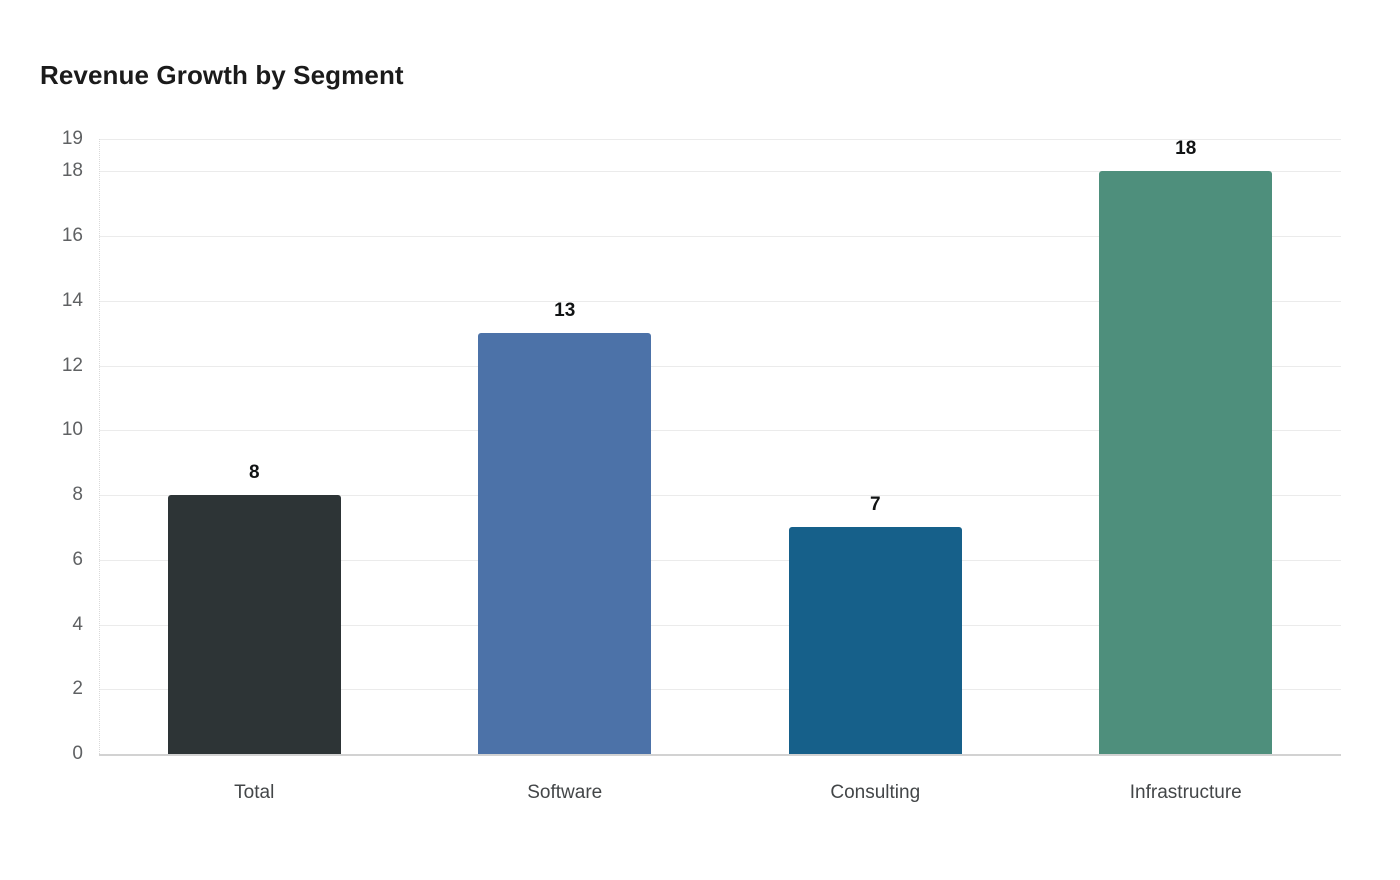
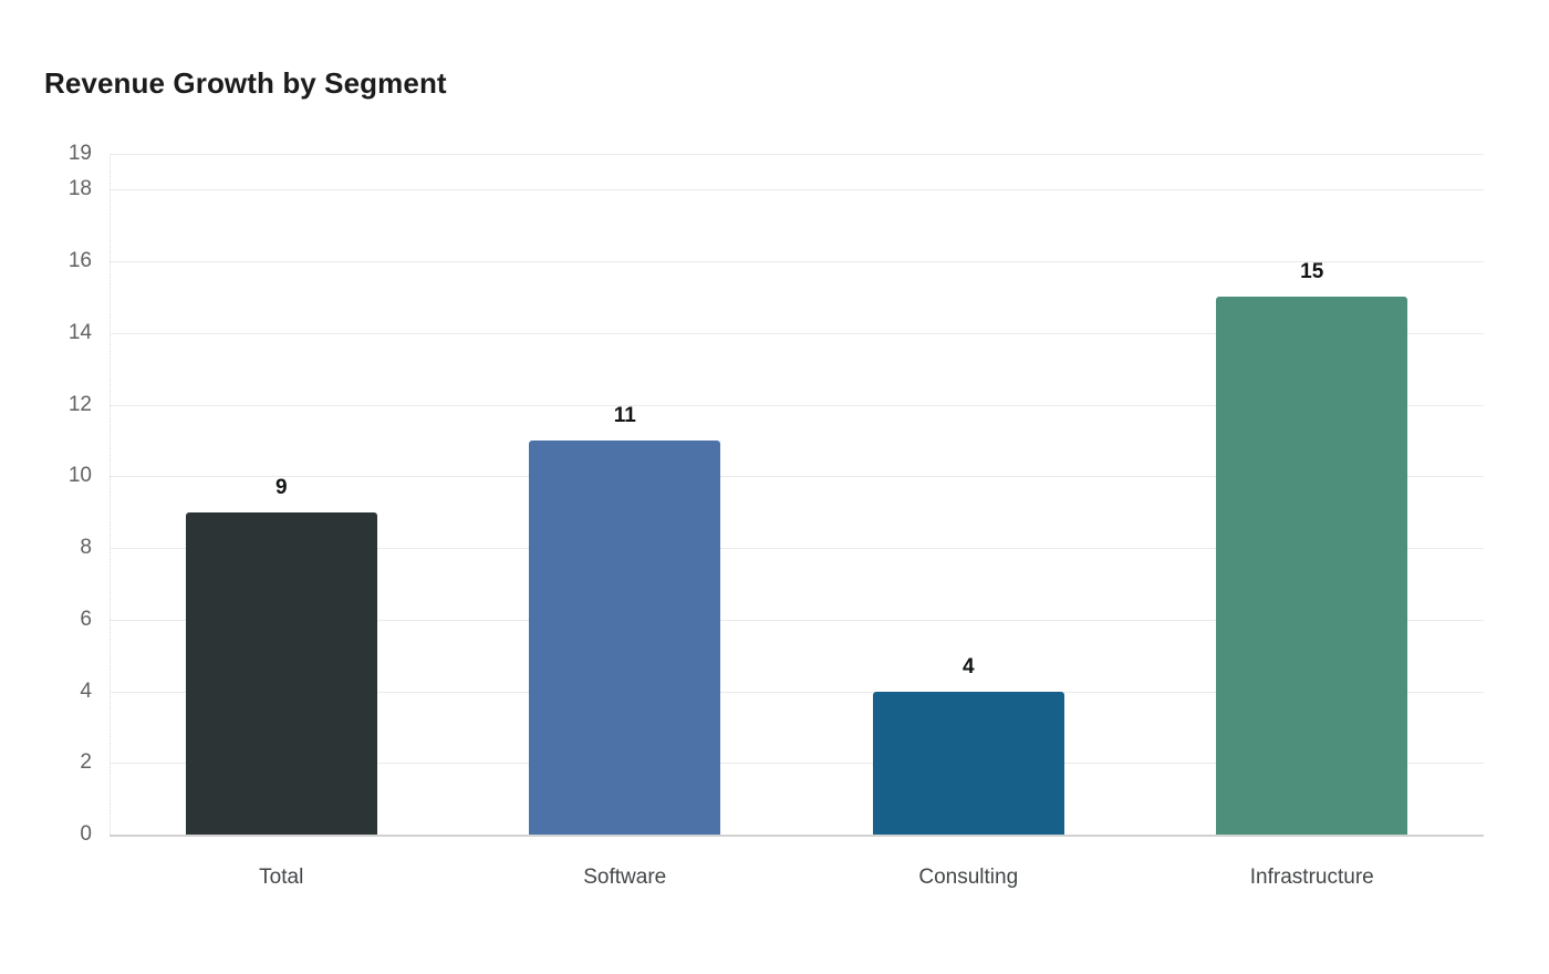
Total: 8 -> 9
Software: 13 -> 11
Consulting: 7 -> 4
Infrastructure: 18 -> 15
